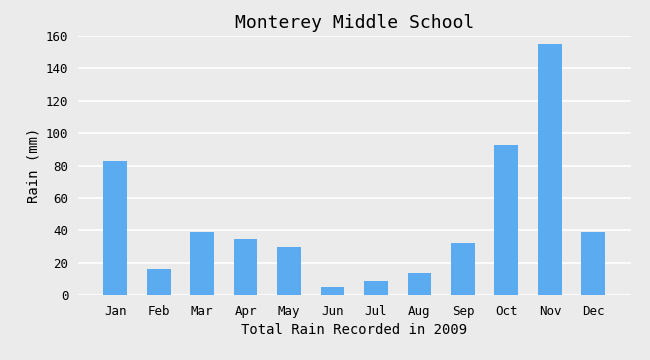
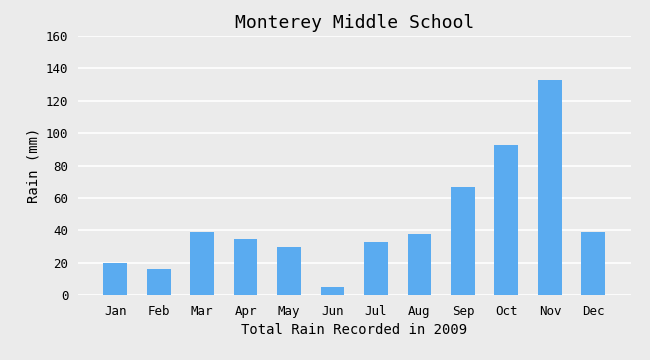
Jan: 83 -> 20
Jul: 9 -> 33
Aug: 14 -> 38
Sep: 32 -> 67
Nov: 155 -> 133
